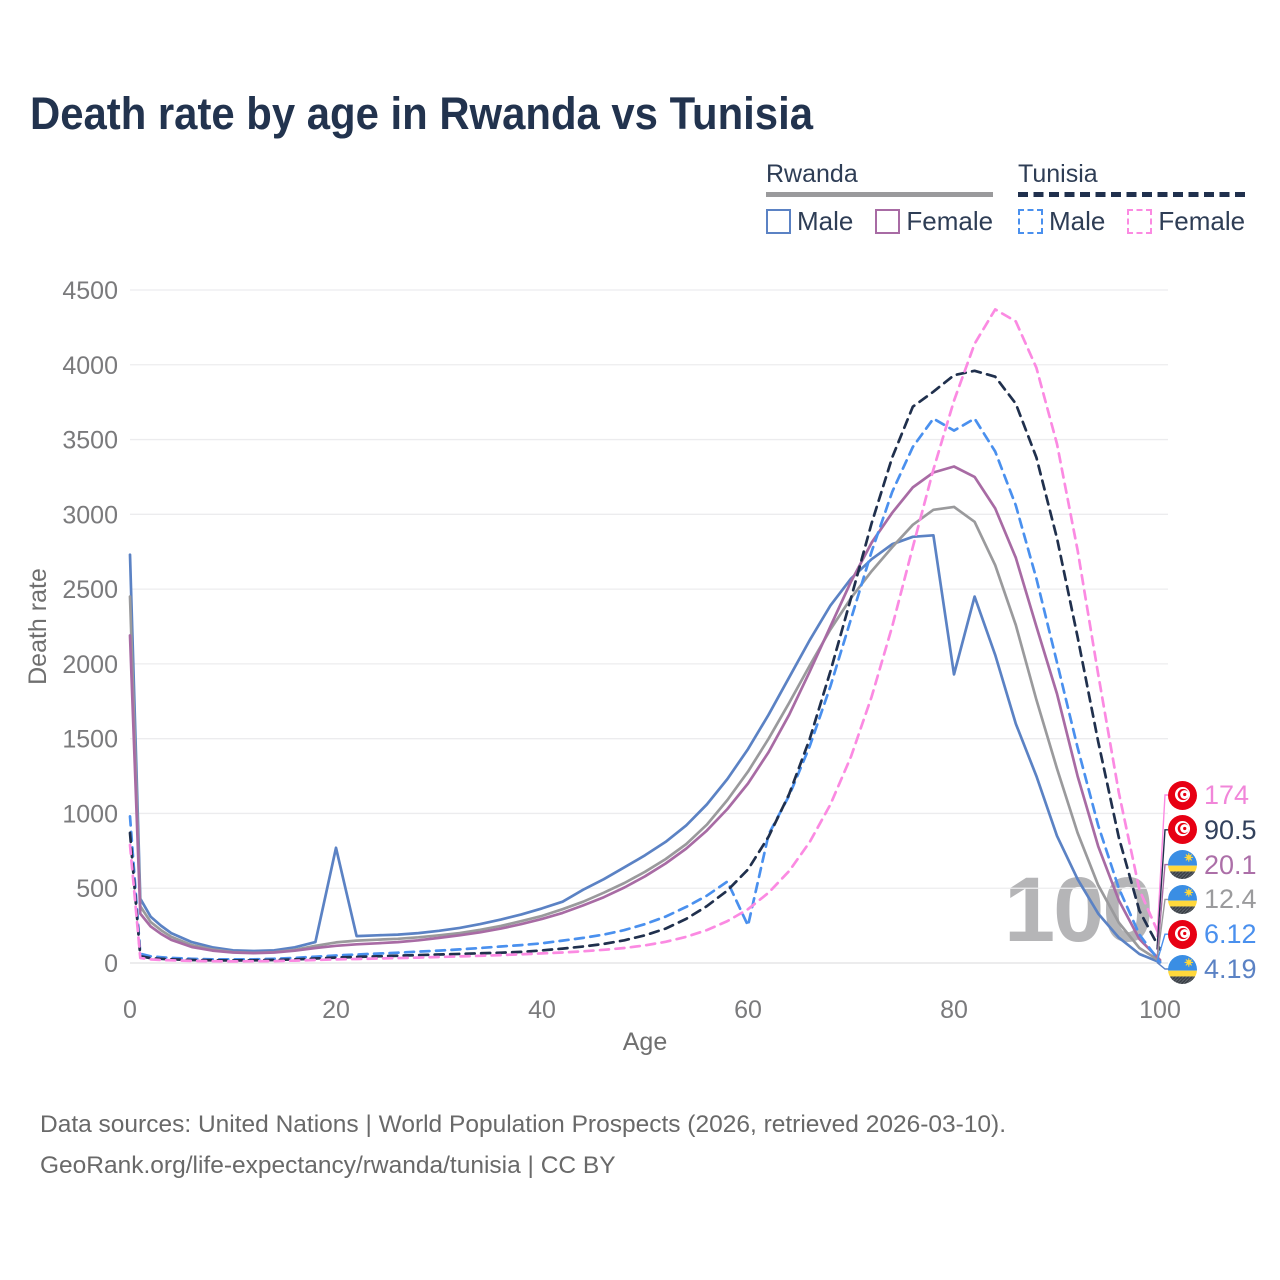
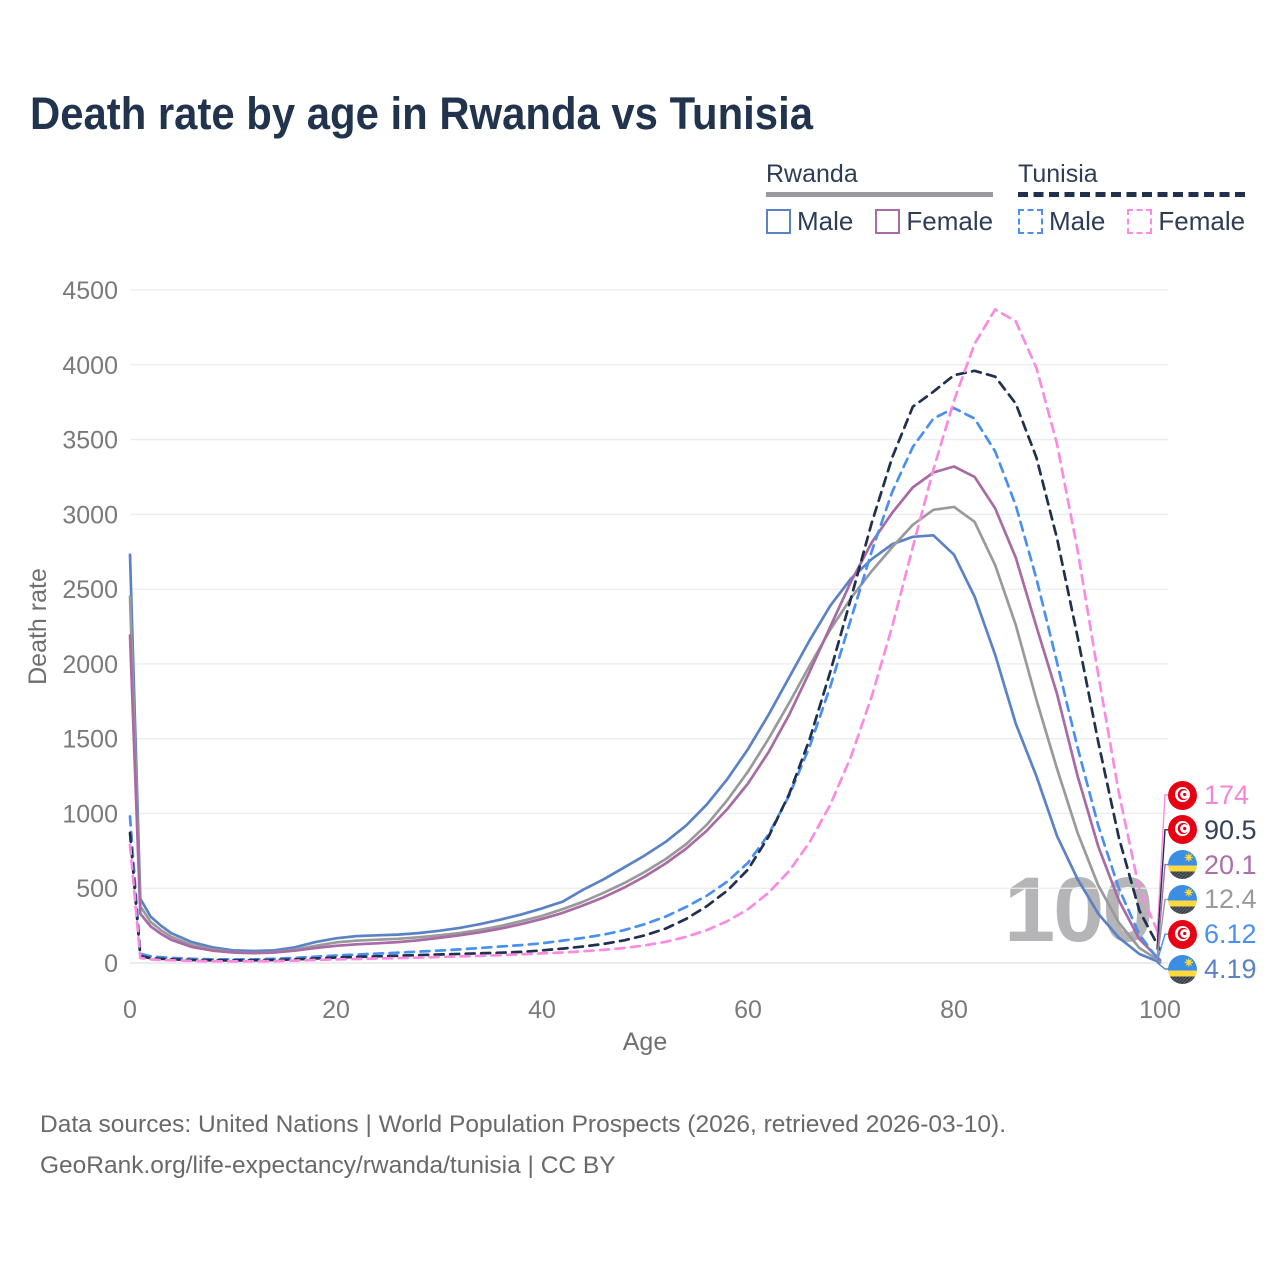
Rwanda Male/20: 770 -> 160
Tunisia Male/60: 250 -> 670
Rwanda Male/80: 1930 -> 2730
Tunisia Male/80: 3560 -> 3710
